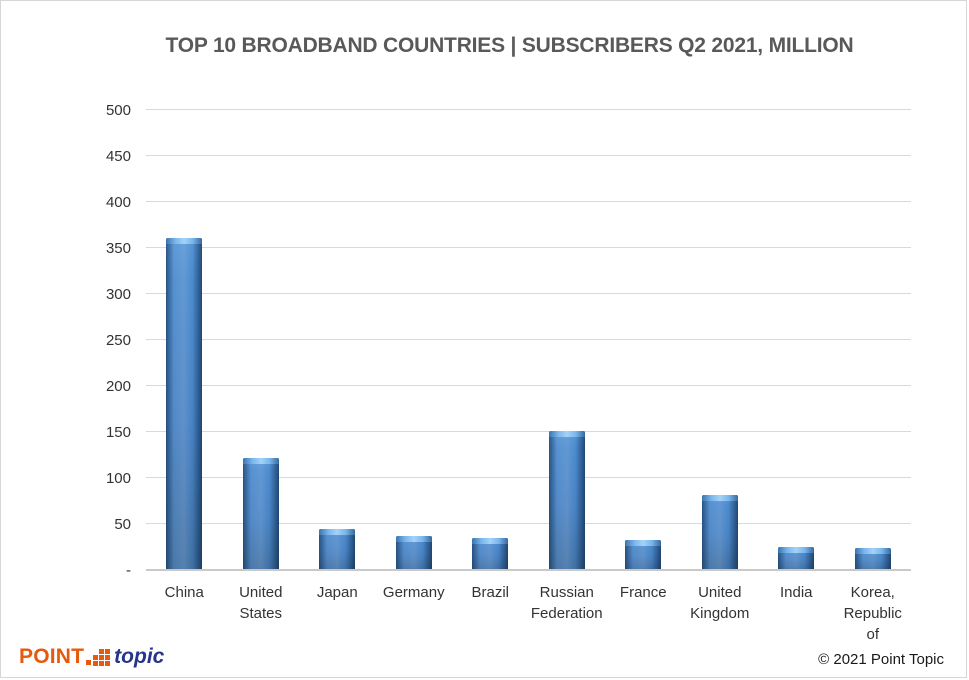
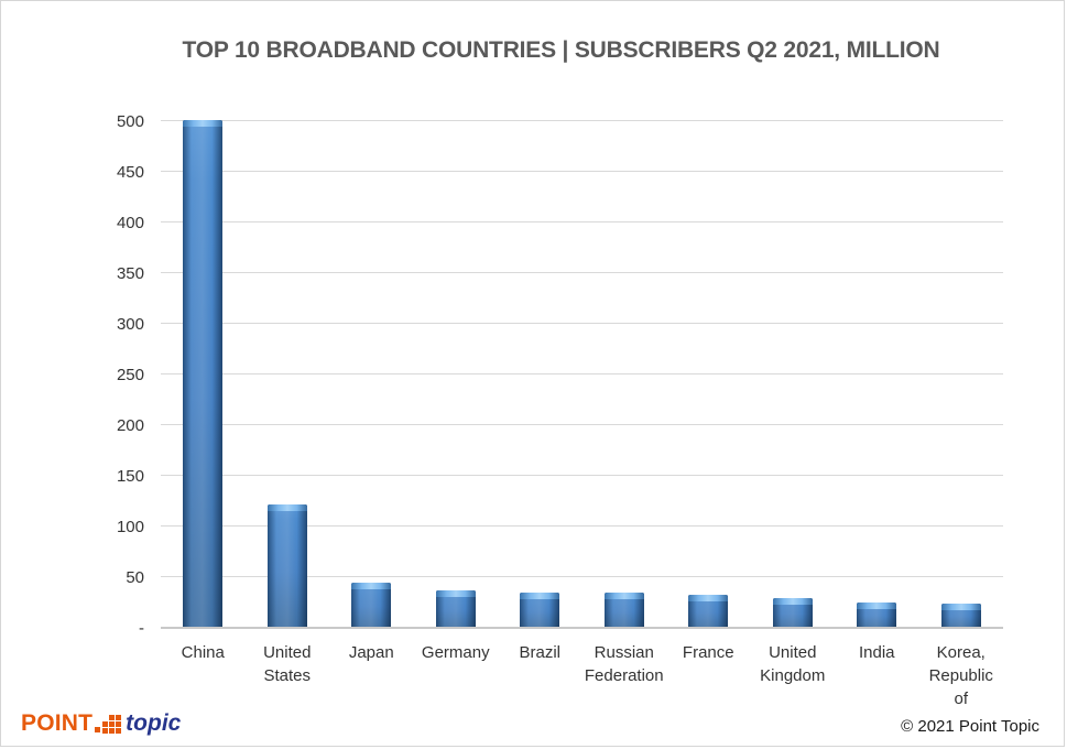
China: 360 -> 500
Russian Federation: 150 -> 30
United Kingdom: 80 -> 30
